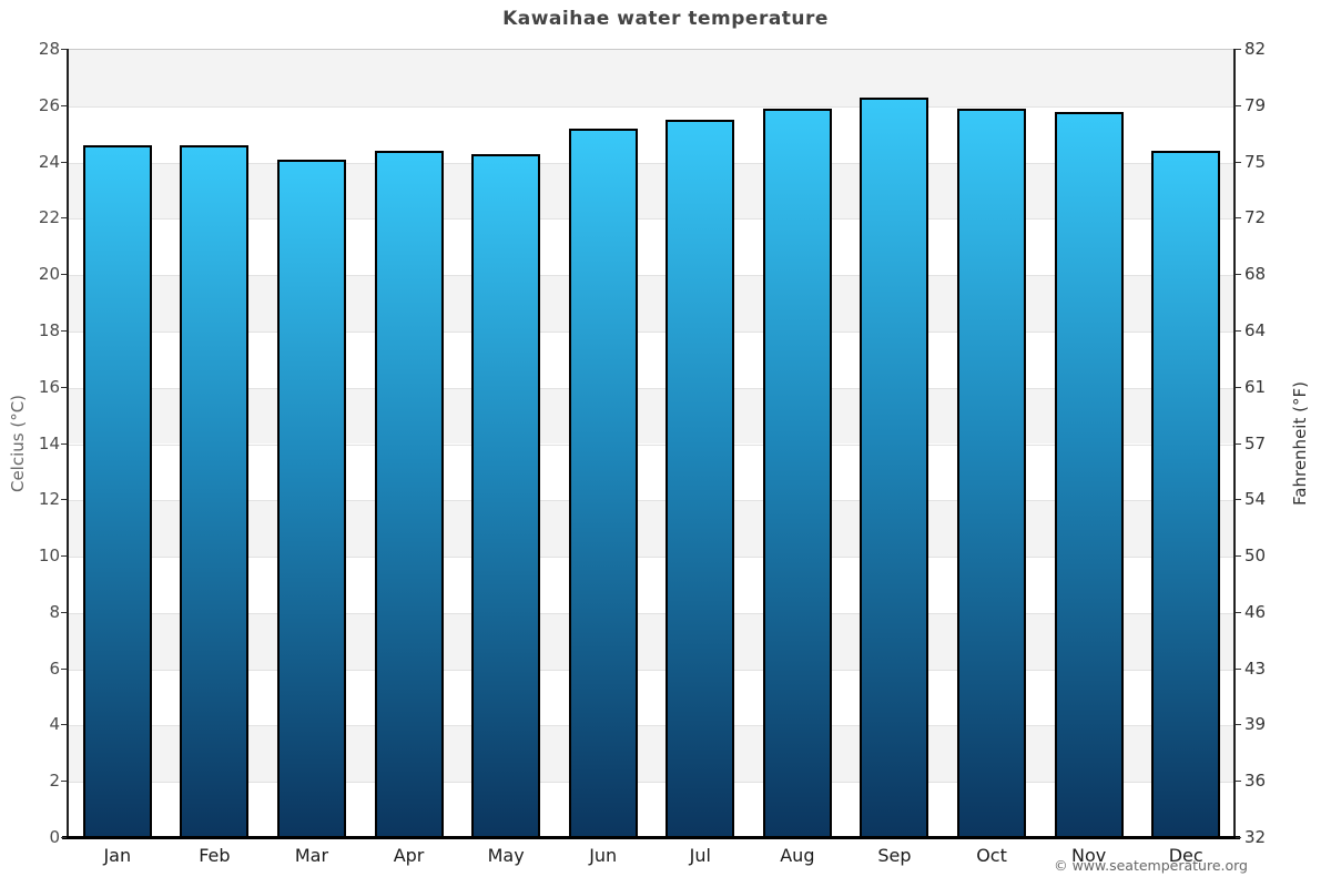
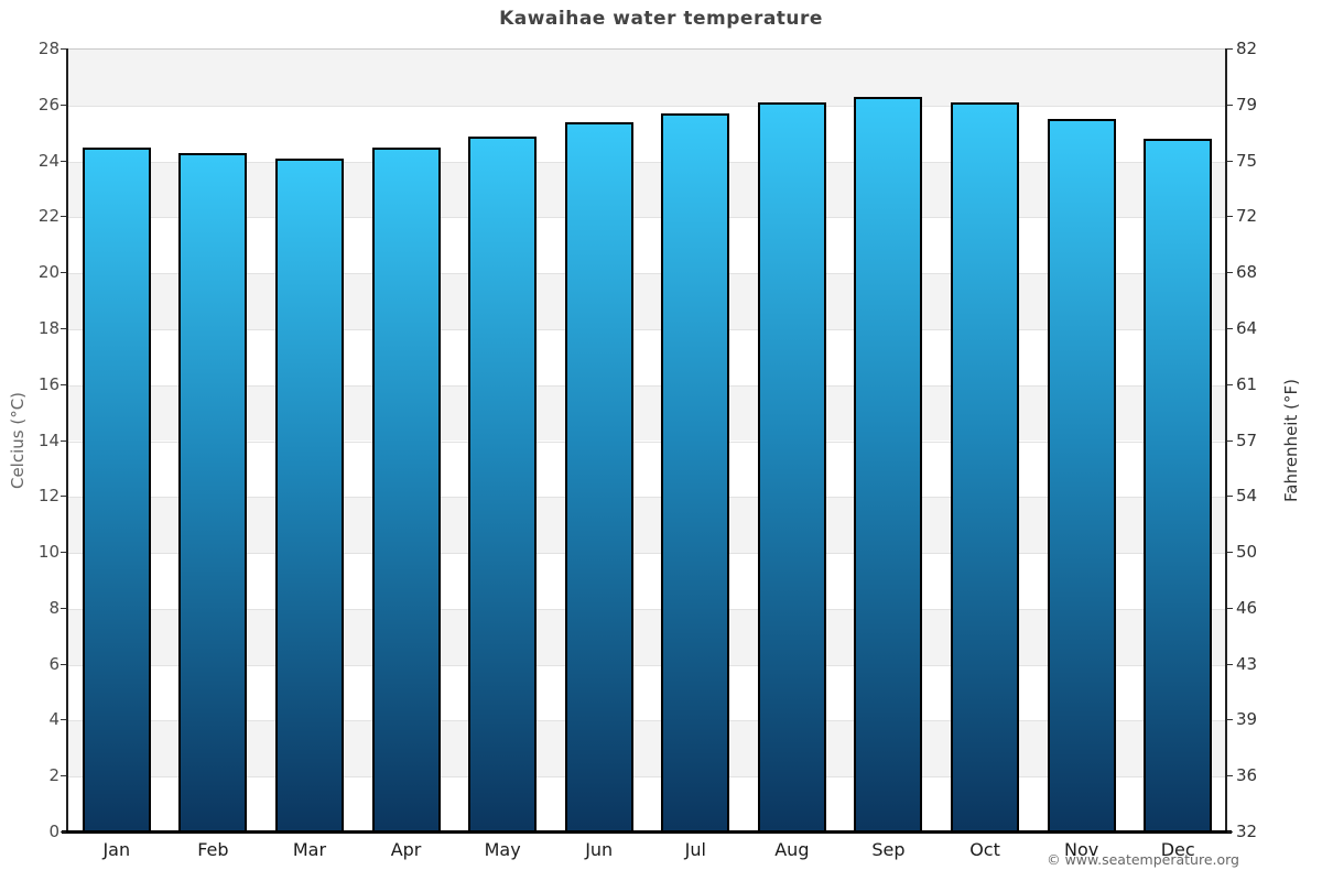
Jan: 24.6 -> 24.5
Feb: 24.6 -> 24.3
Apr: 24.4 -> 24.5
May: 24.3 -> 24.9
Jun: 25.2 -> 25.4
Jul: 25.5 -> 25.7
Aug: 25.9 -> 26.1
Oct: 25.9 -> 26.1
Nov: 25.8 -> 25.5
Dec: 24.4 -> 24.8
